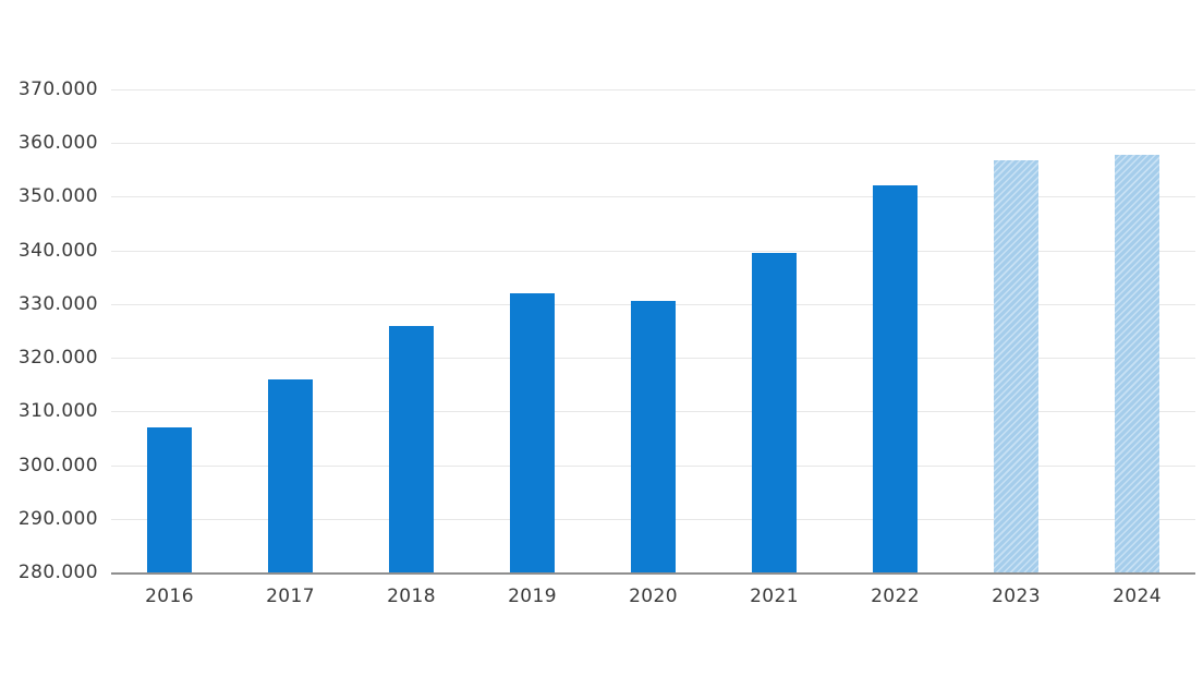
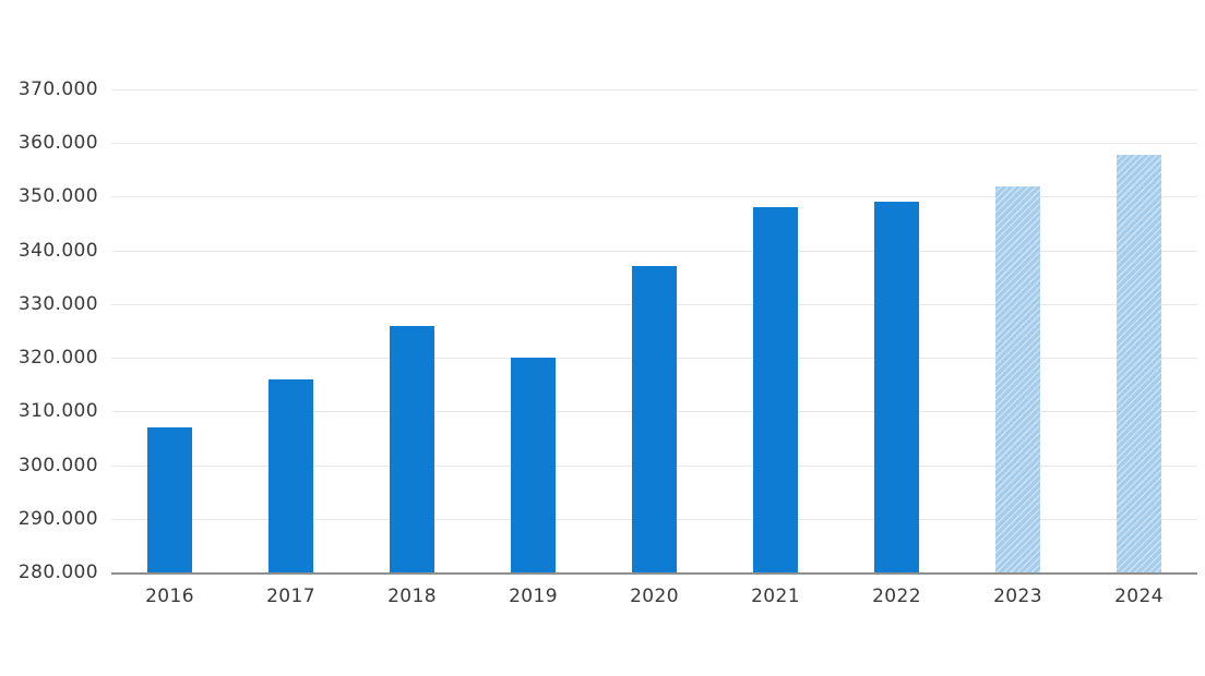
2019: 332000 -> 320000
2020: 331000 -> 337000
2021: 340000 -> 348000
2022: 352000 -> 349000
2023: 357000 -> 352000
